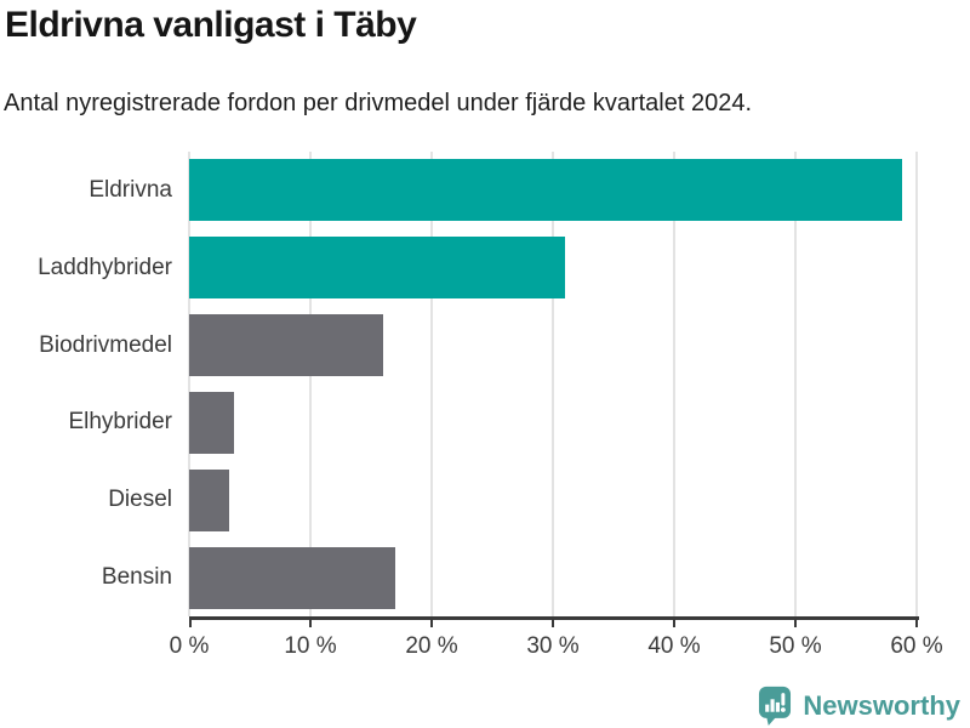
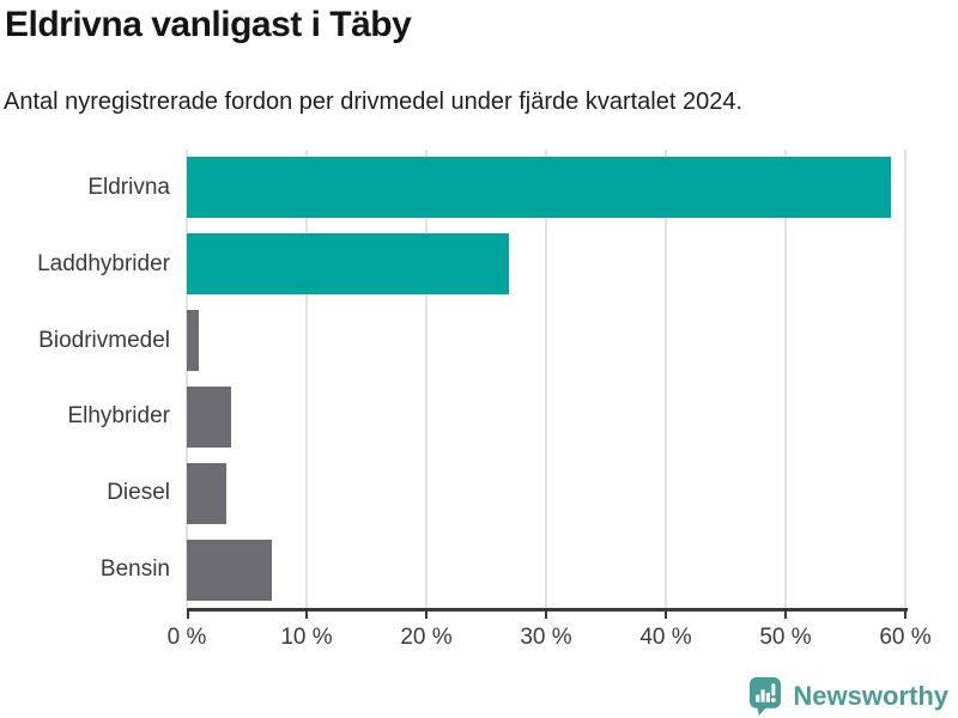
Laddhybrider: 31% -> 27%
Biodrivmedel: 16% -> 1%
Bensin: 17% -> 7%
